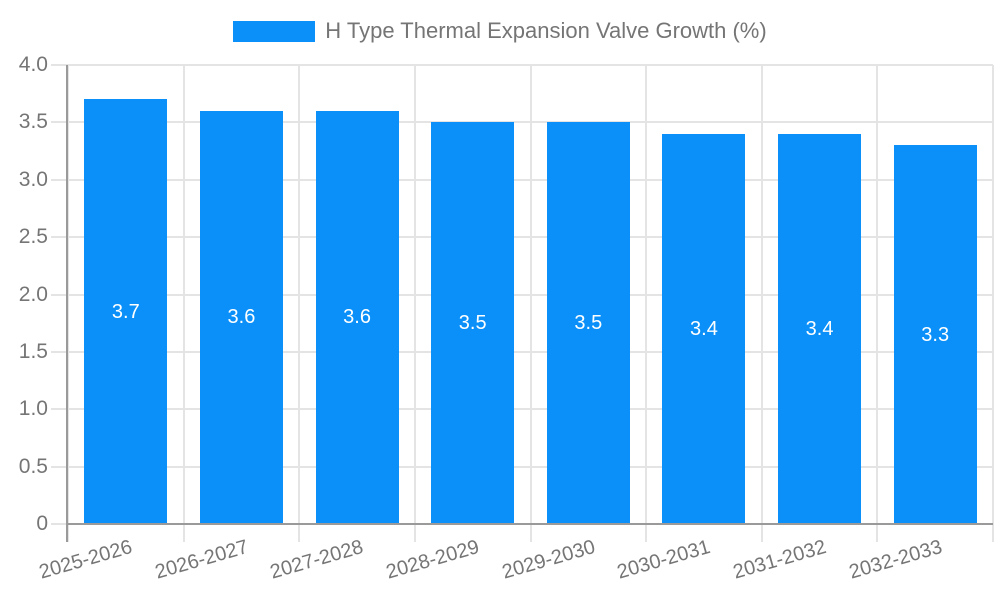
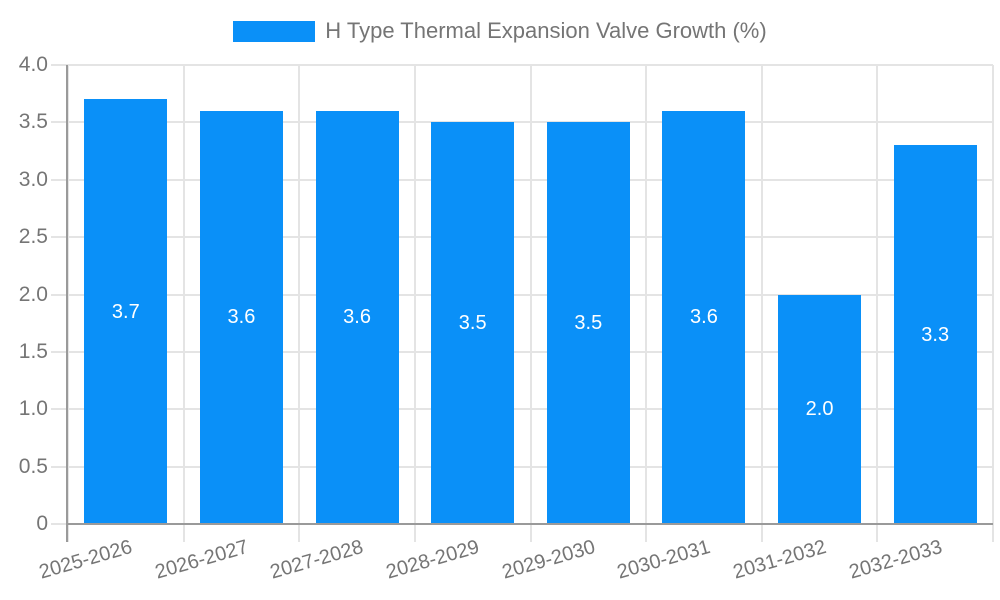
2030-2031: 3.4 -> 3.6
2031-2032: 3.4 -> 2.0
